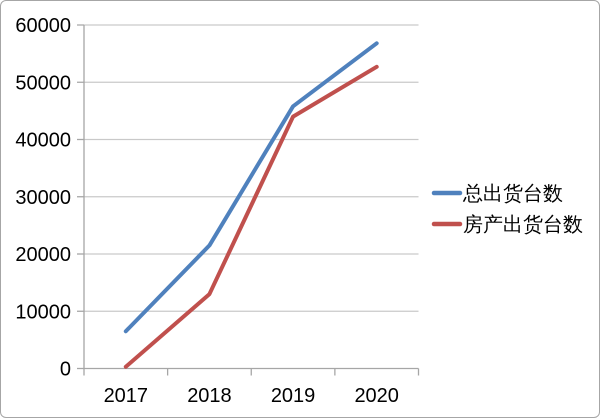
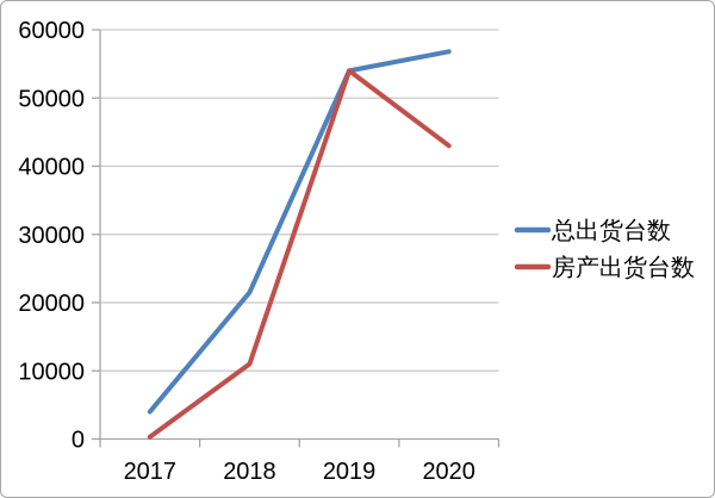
总出货台数/2017: 6000 -> 4000
房产出货台数/2018: 13000 -> 11000
总出货台数/2019: 46000 -> 54000
房产出货台数/2019: 44000 -> 54000
房产出货台数/2020: 53000 -> 43000
